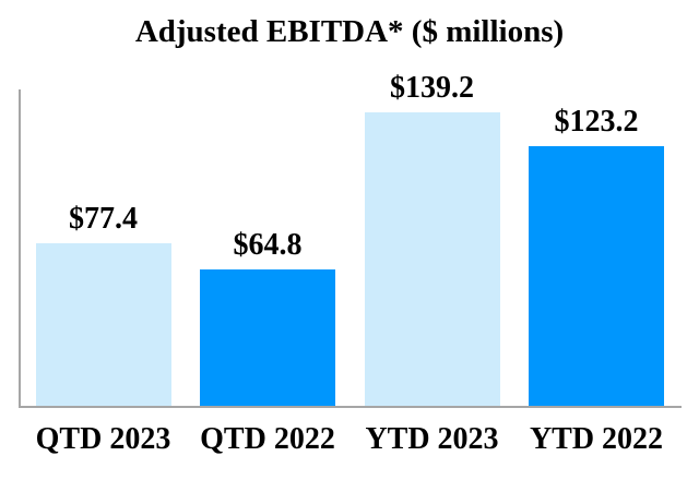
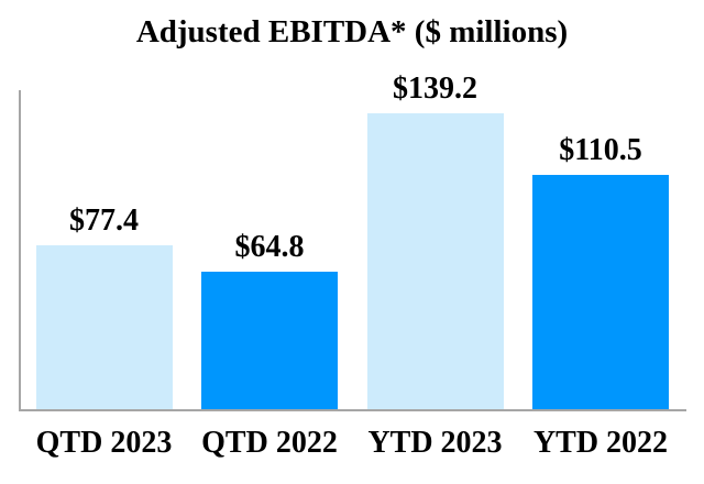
YTD 2022: $123.2 -> $110.5
